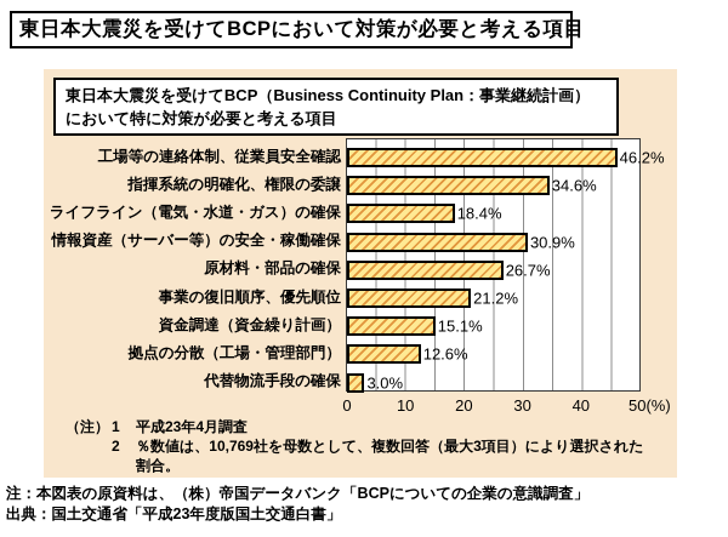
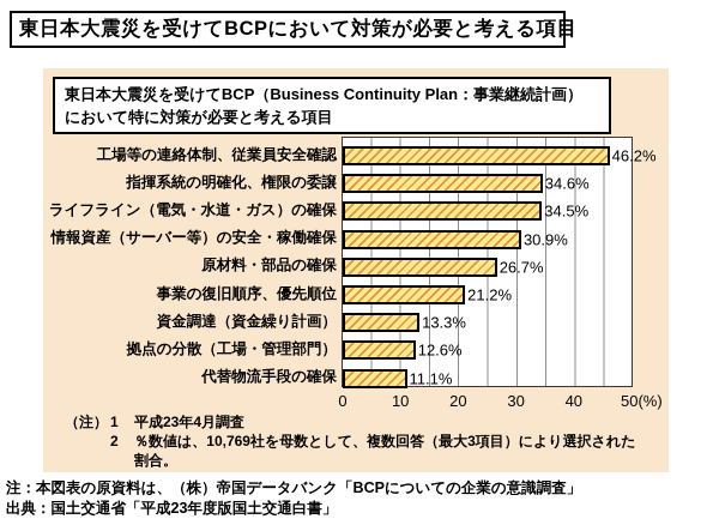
ライフライン（電気・水道・ガス）の確保: 18.4% -> 34.5%
資金調達（資金繰り計画）: 15.1% -> 13.3%
代替物流手段の確保: 3.0% -> 11.1%
